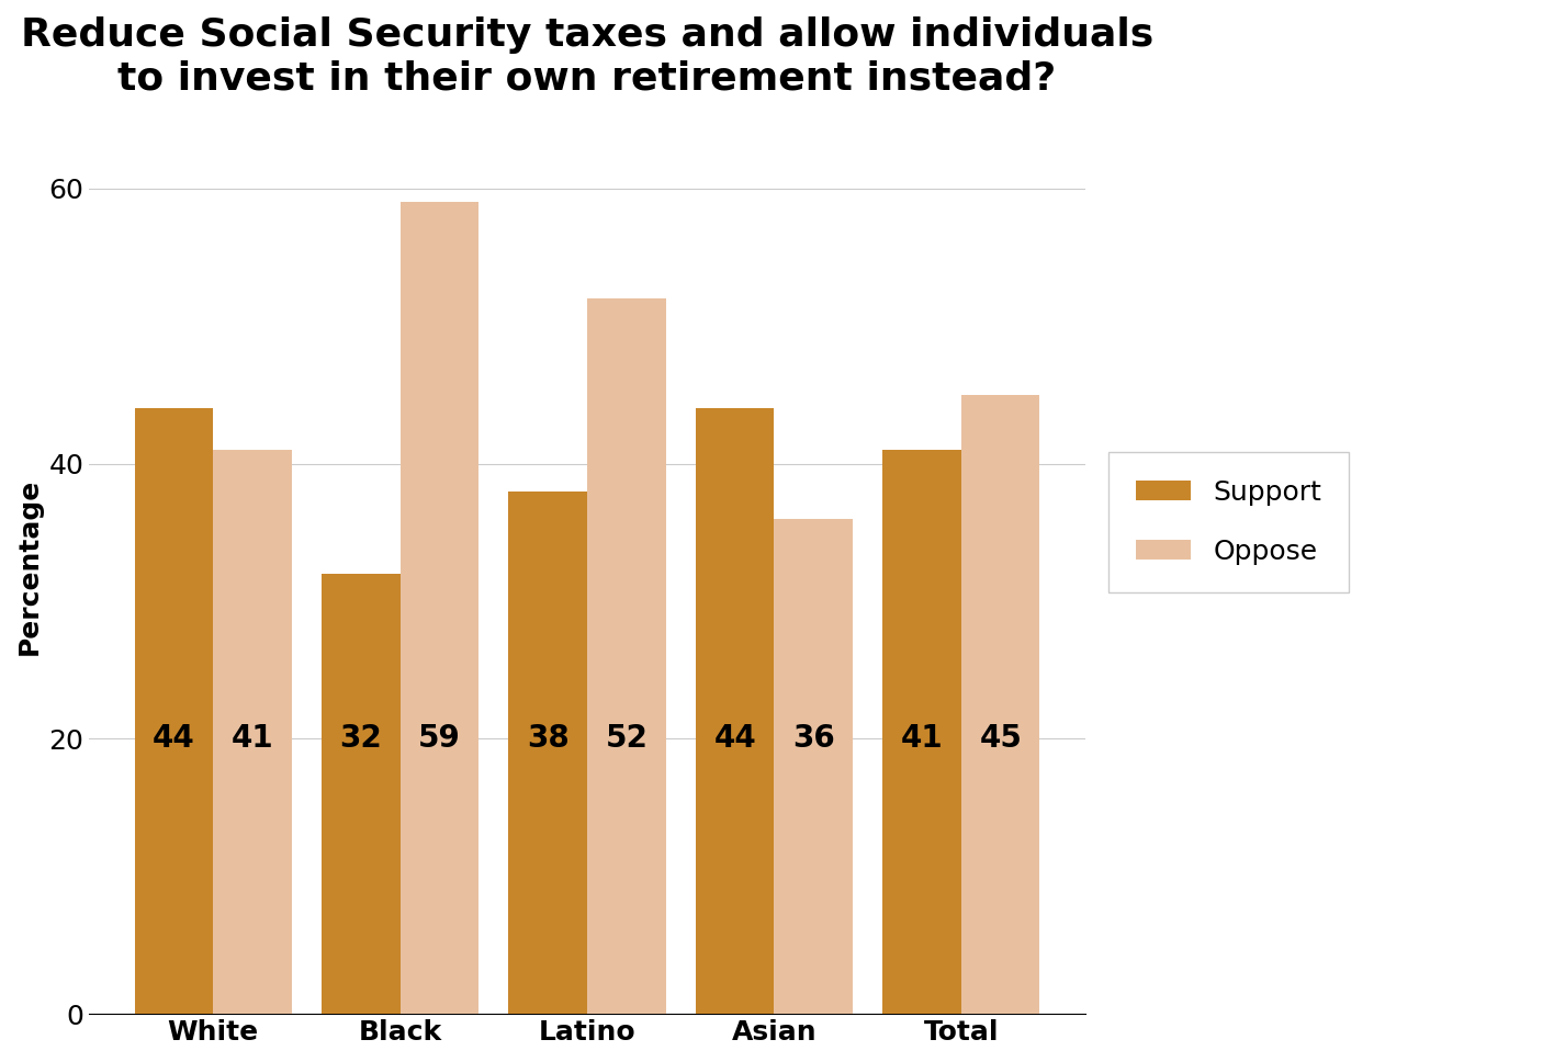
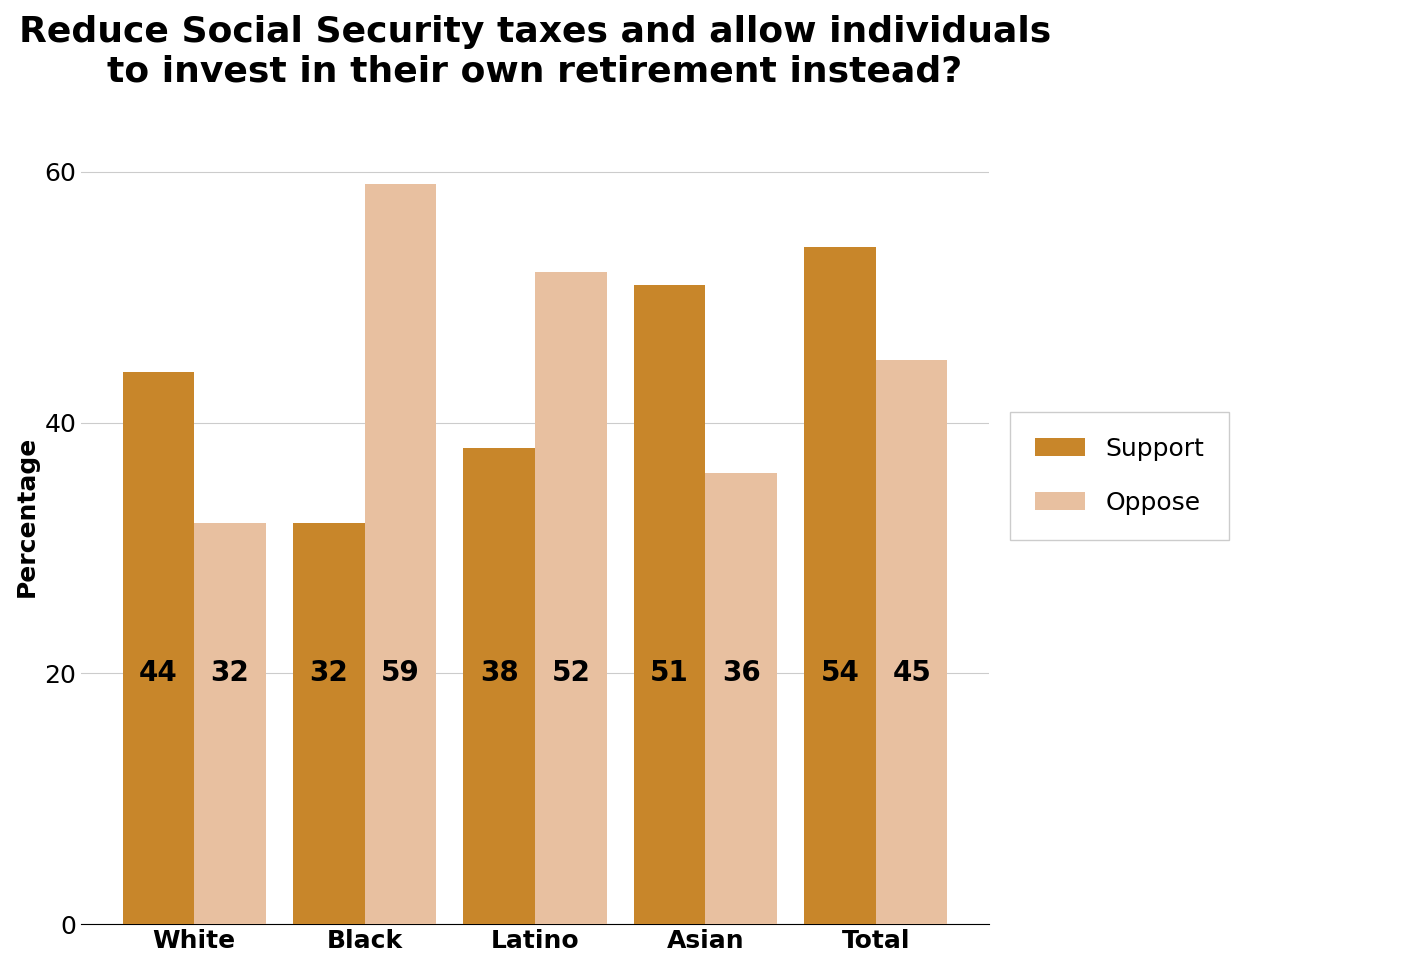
Oppose/White: 41 -> 32
Support/Asian: 44 -> 51
Support/Total: 41 -> 54
